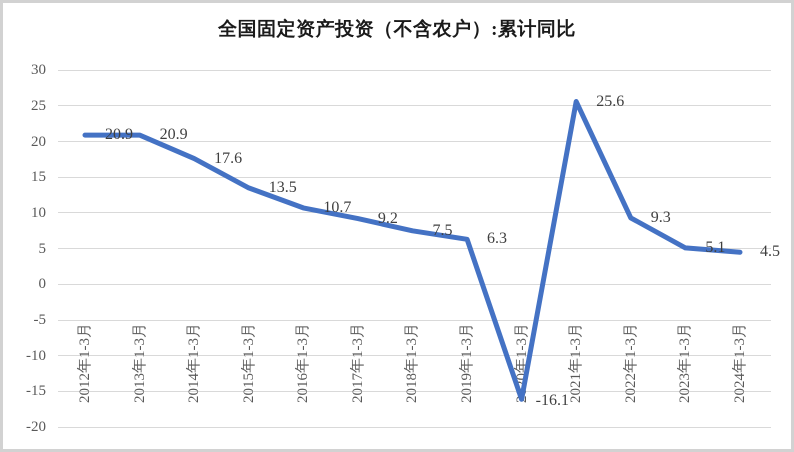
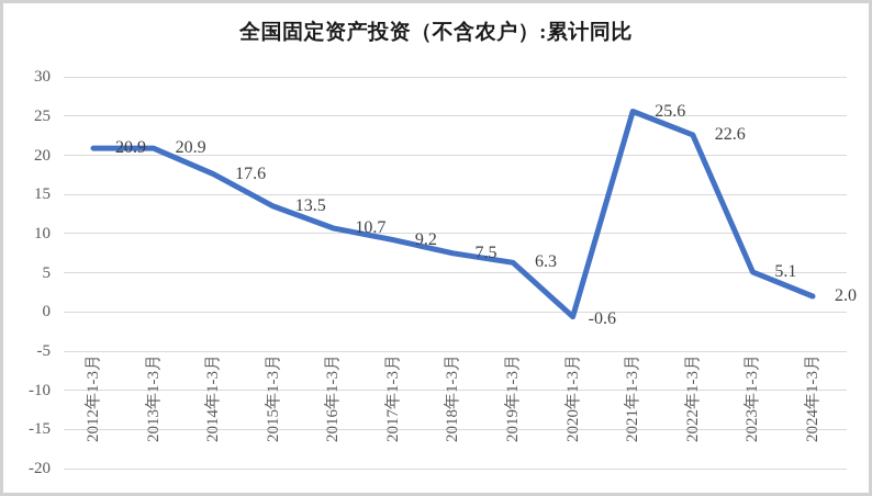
2020年1-3月: -16.1 -> -0.6
2022年1-3月: 9.3 -> 22.6
2024年1-3月: 4.5 -> 2.0
